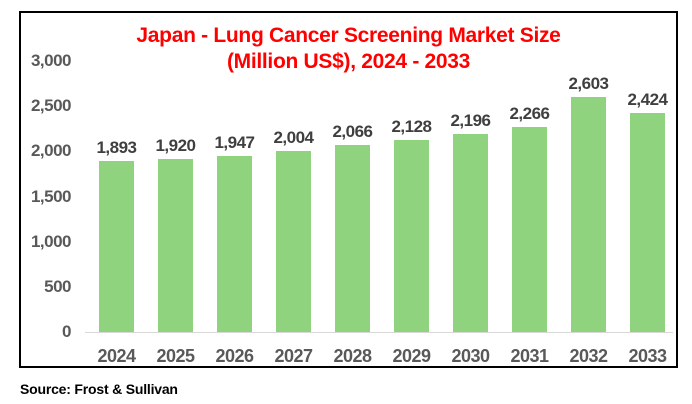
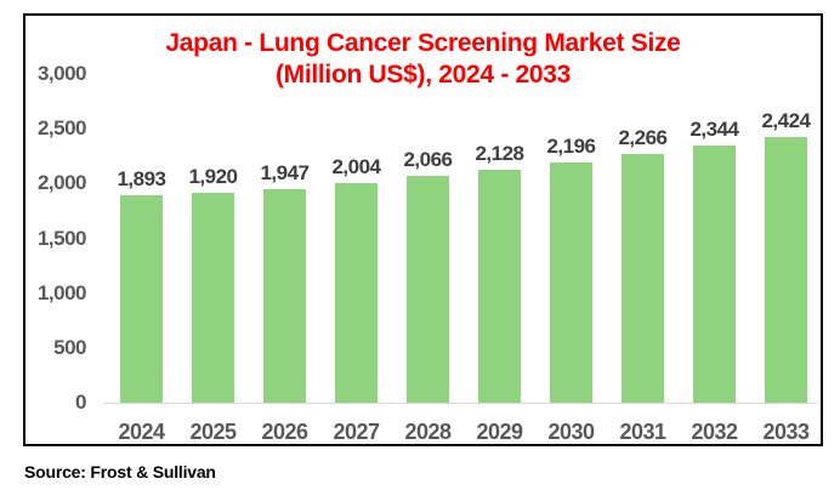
2032: 2,603 -> 2,344
